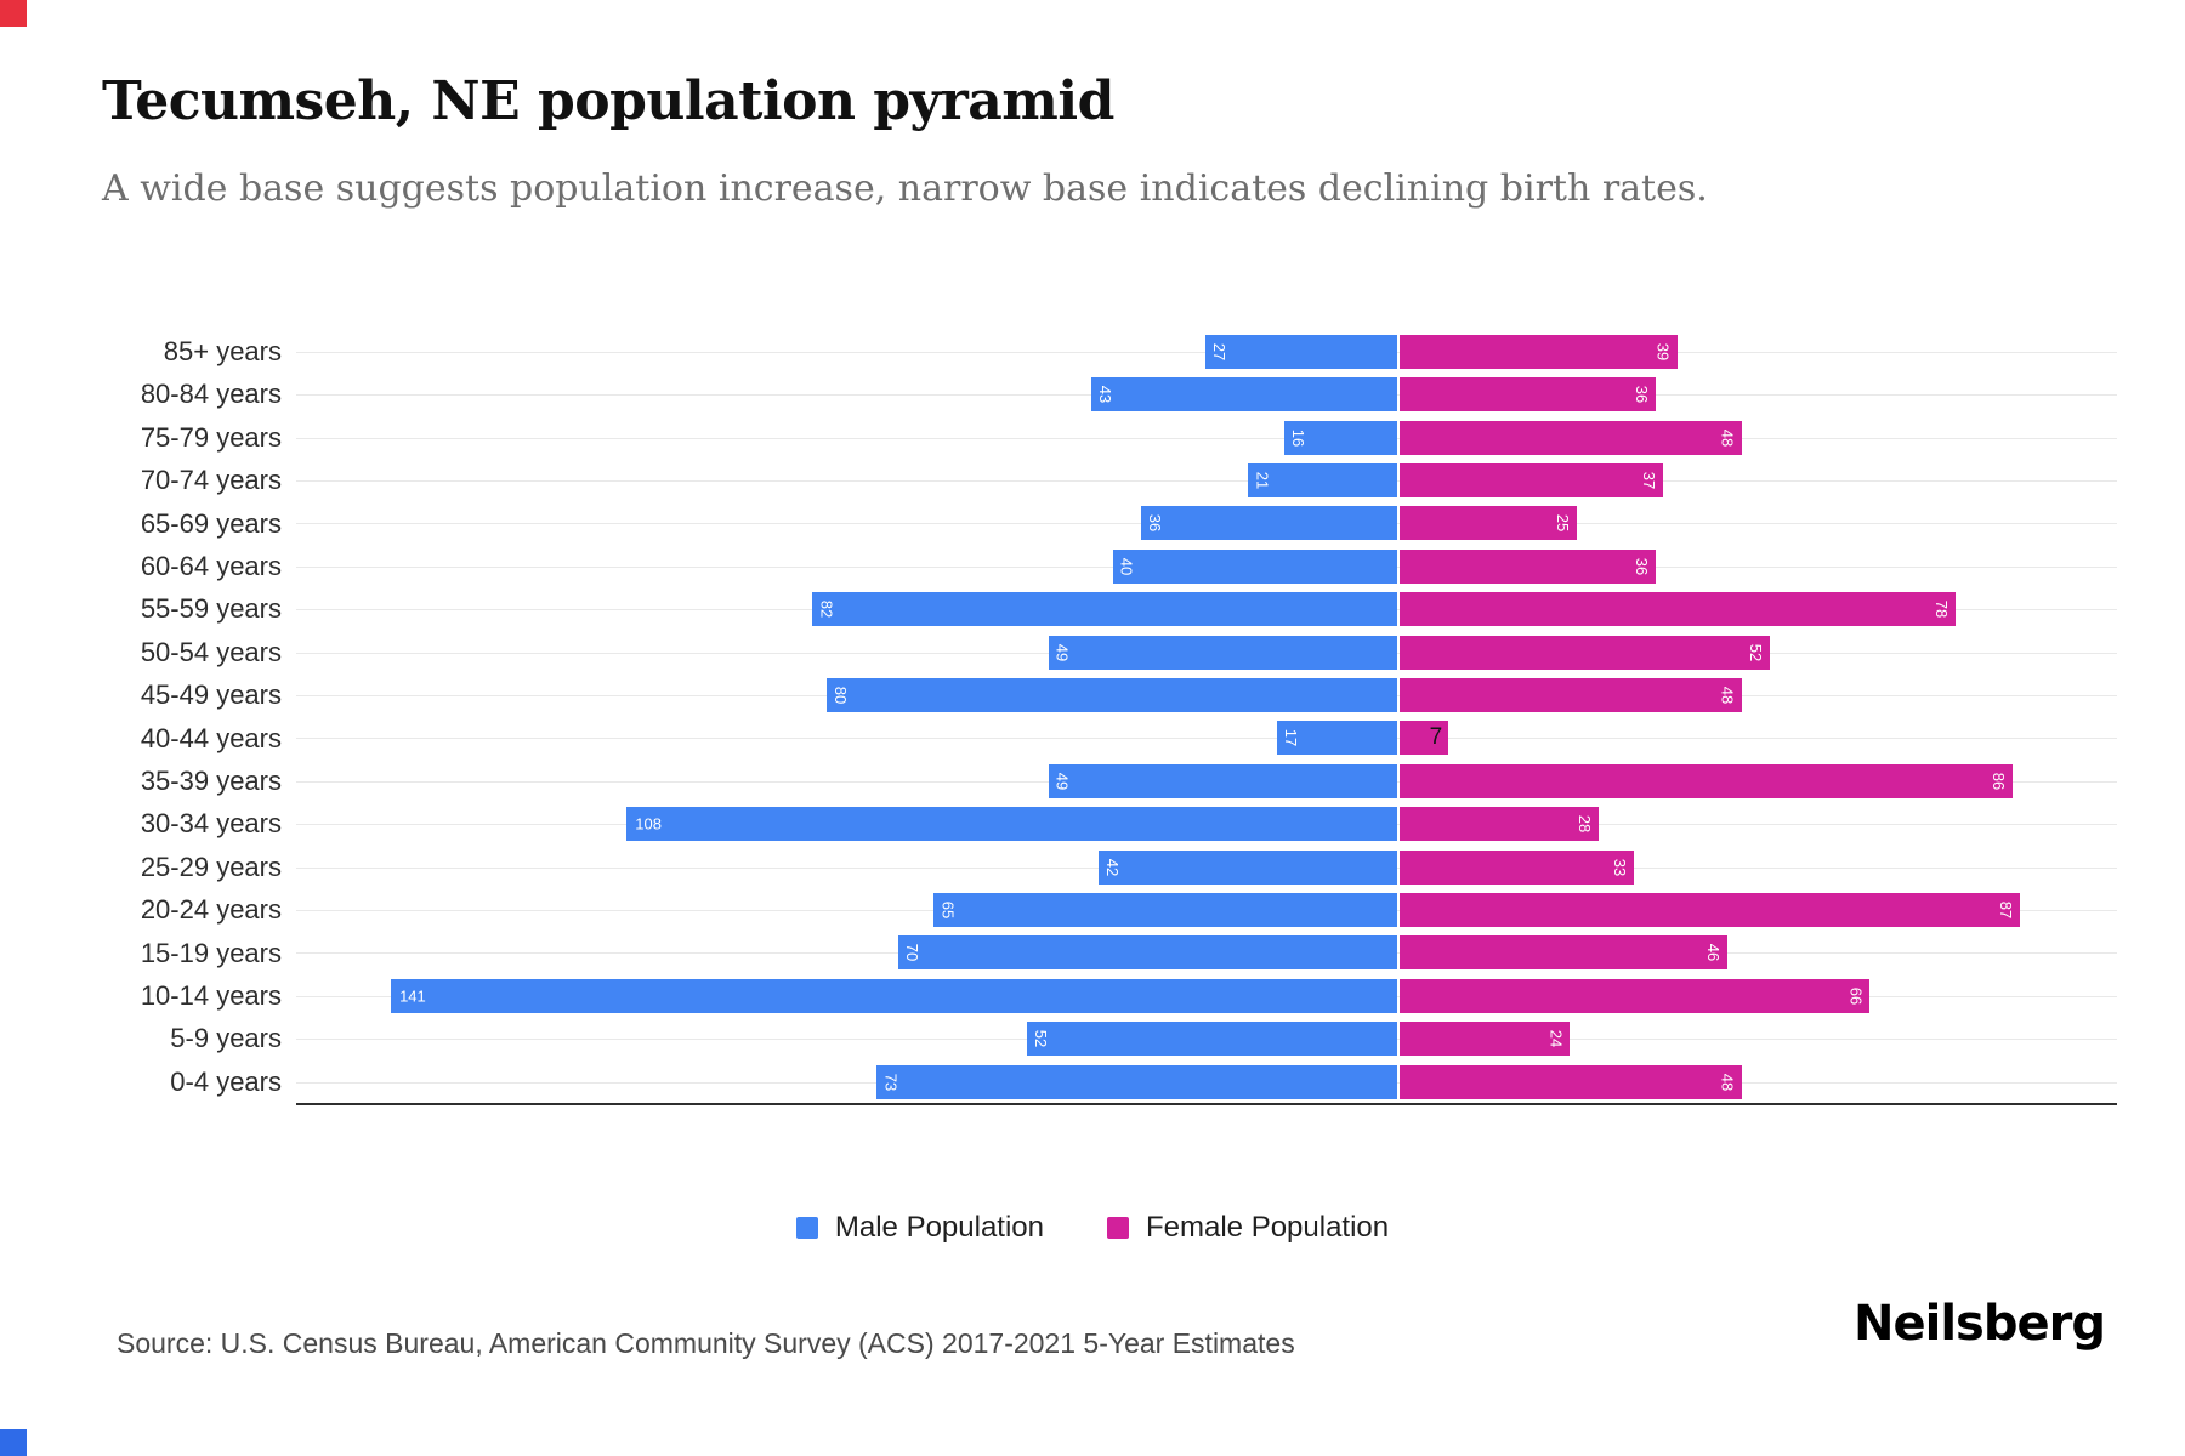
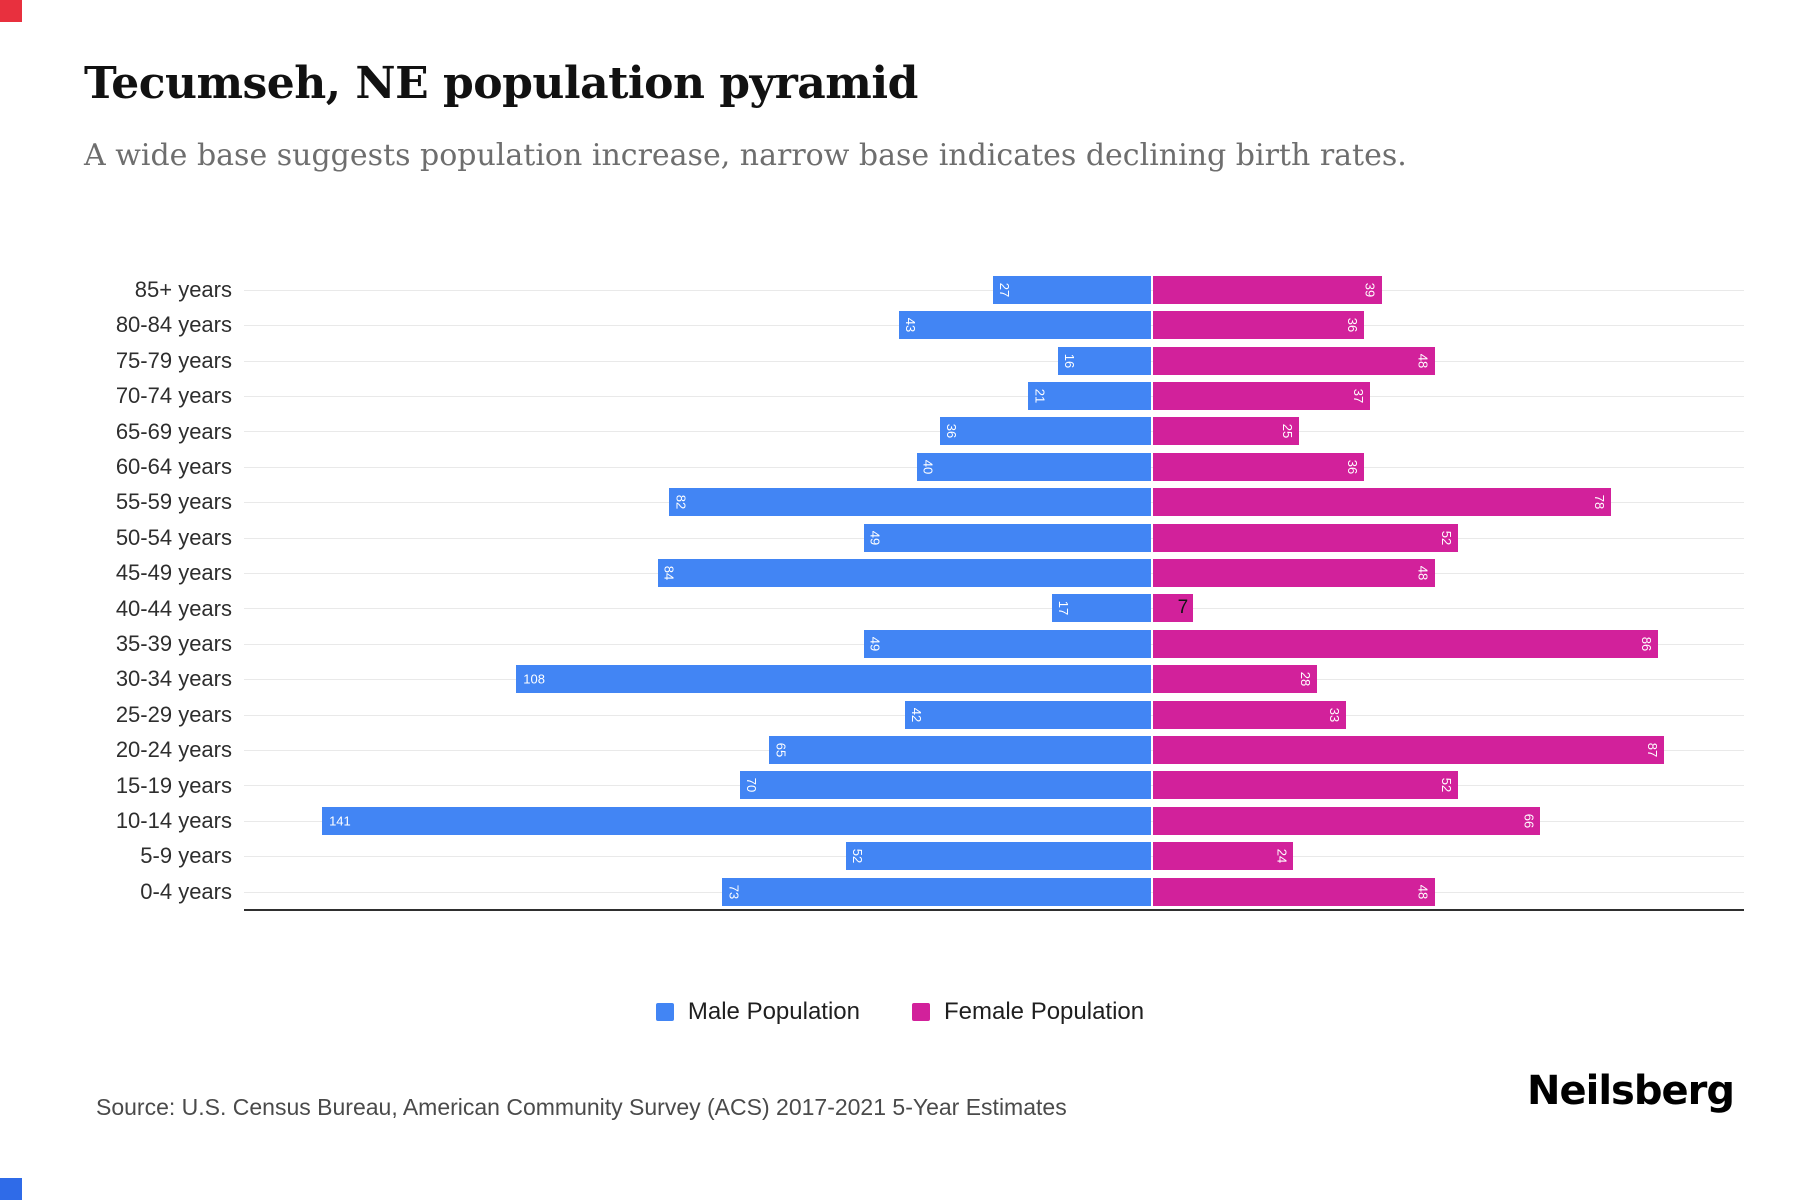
Male Population/45-49 years: 80 -> 84
Female Population/15-19 years: 46 -> 52
